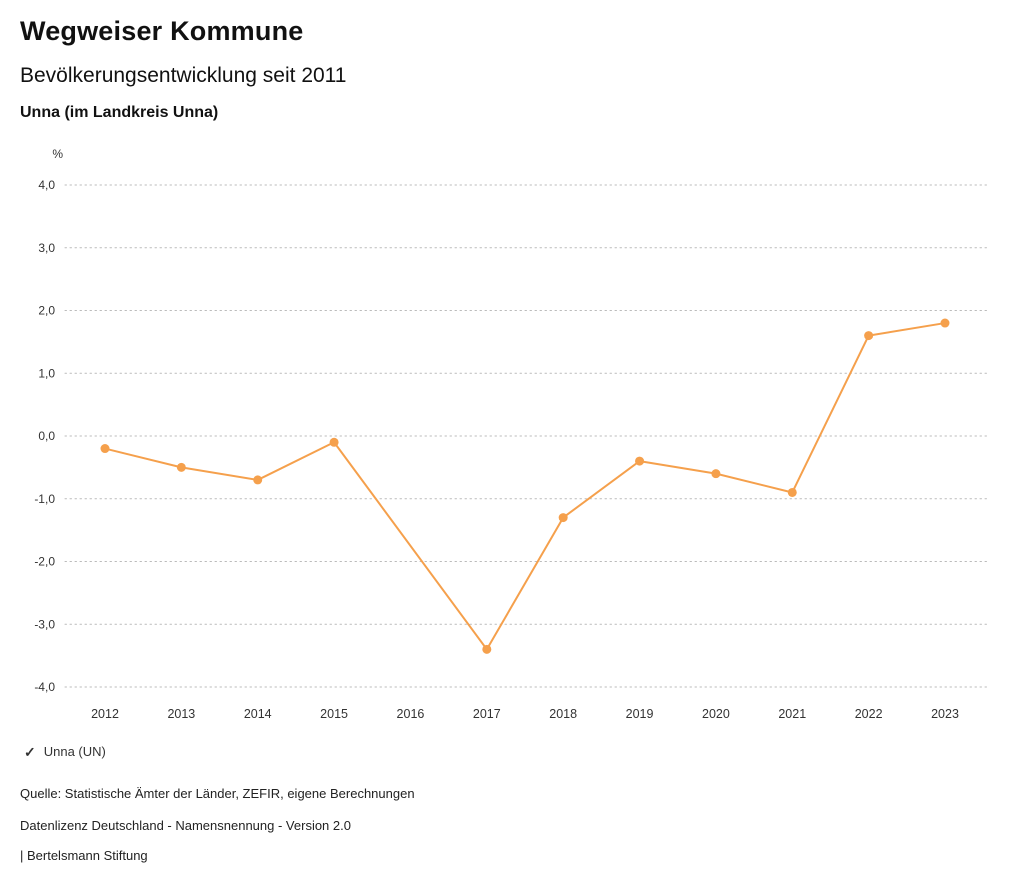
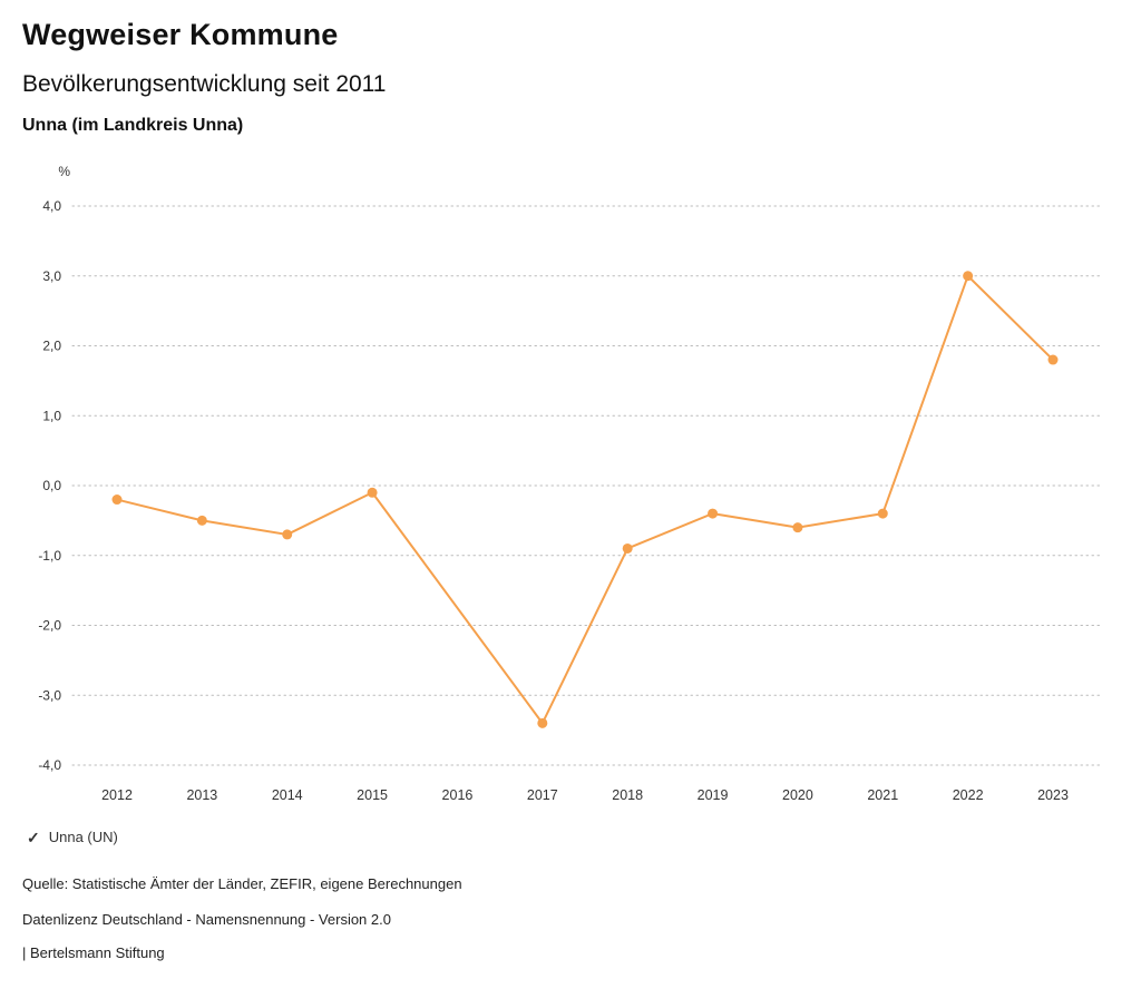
2018: -1,3 -> -0,9
2021: -0,9 -> -0,4
2022: 1,6 -> 3,0
